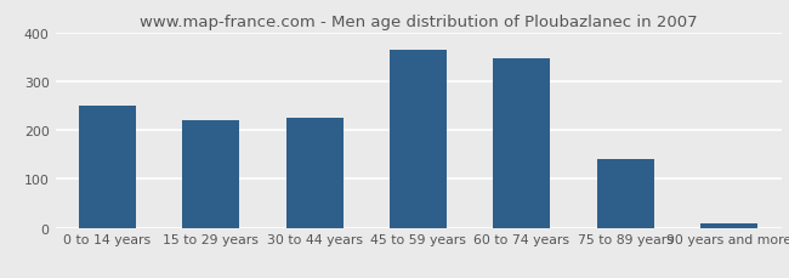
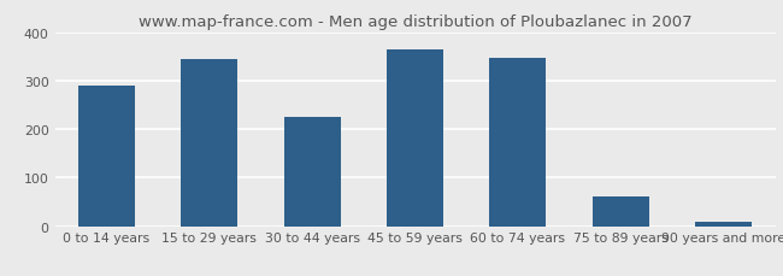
0 to 14 years: 250 -> 290
15 to 29 years: 220 -> 345
75 to 89 years: 140 -> 60
